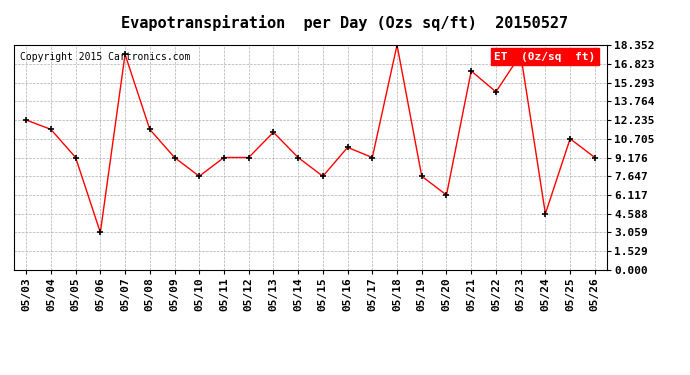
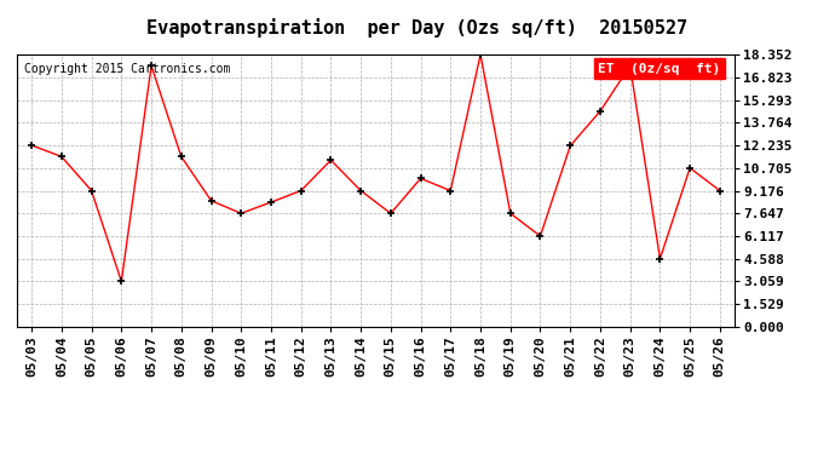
05/09: 9.2 -> 8.5
05/11: 9.2 -> 8.4
05/21: 16.2 -> 12.2
